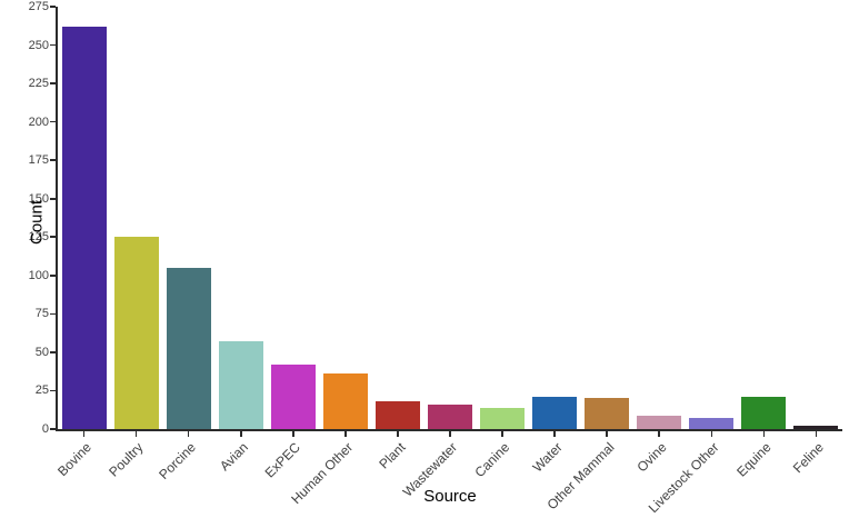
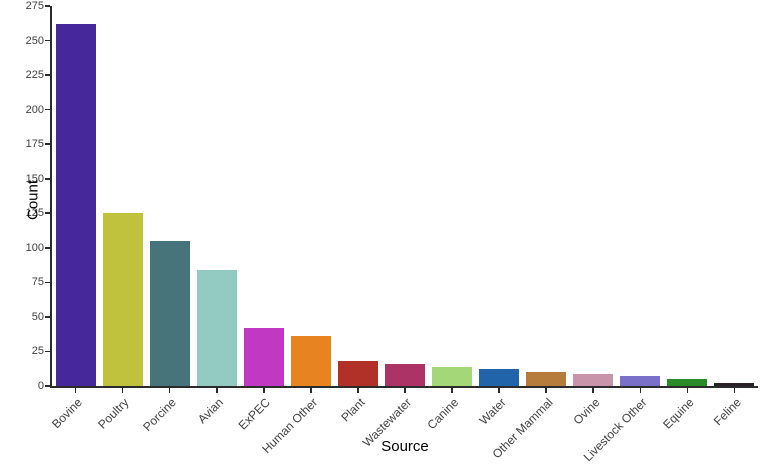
Avian: 57 -> 84
Water: 21 -> 12
Other Mammal: 20 -> 10
Equine: 21 -> 5
